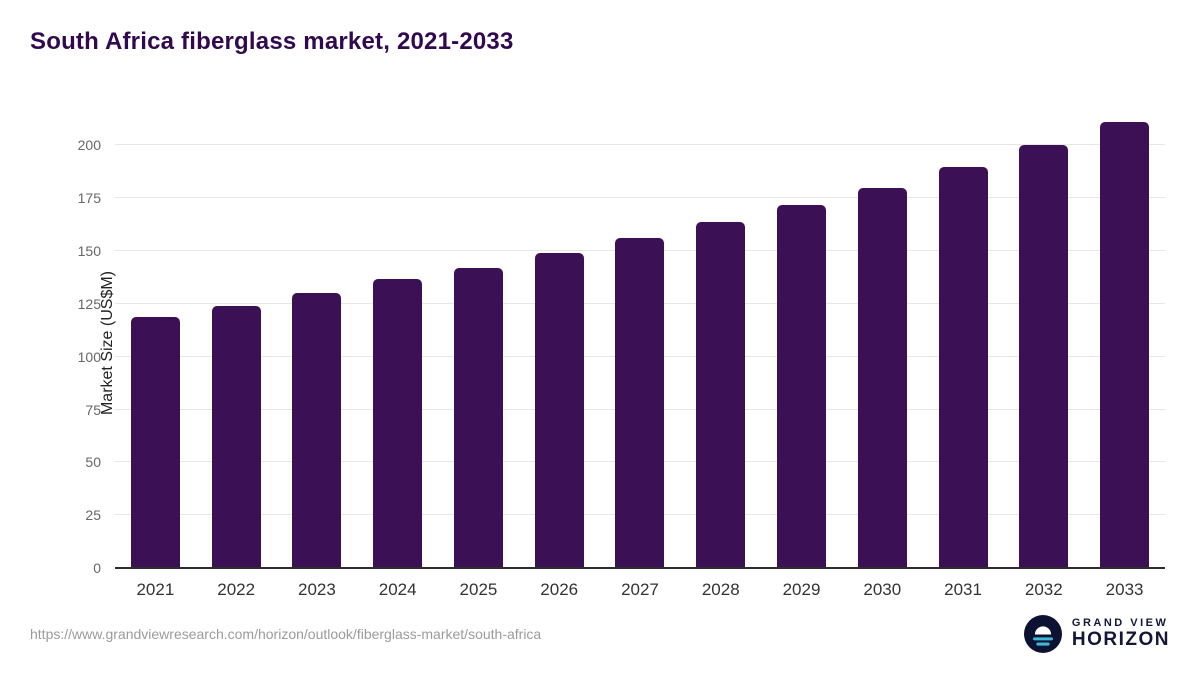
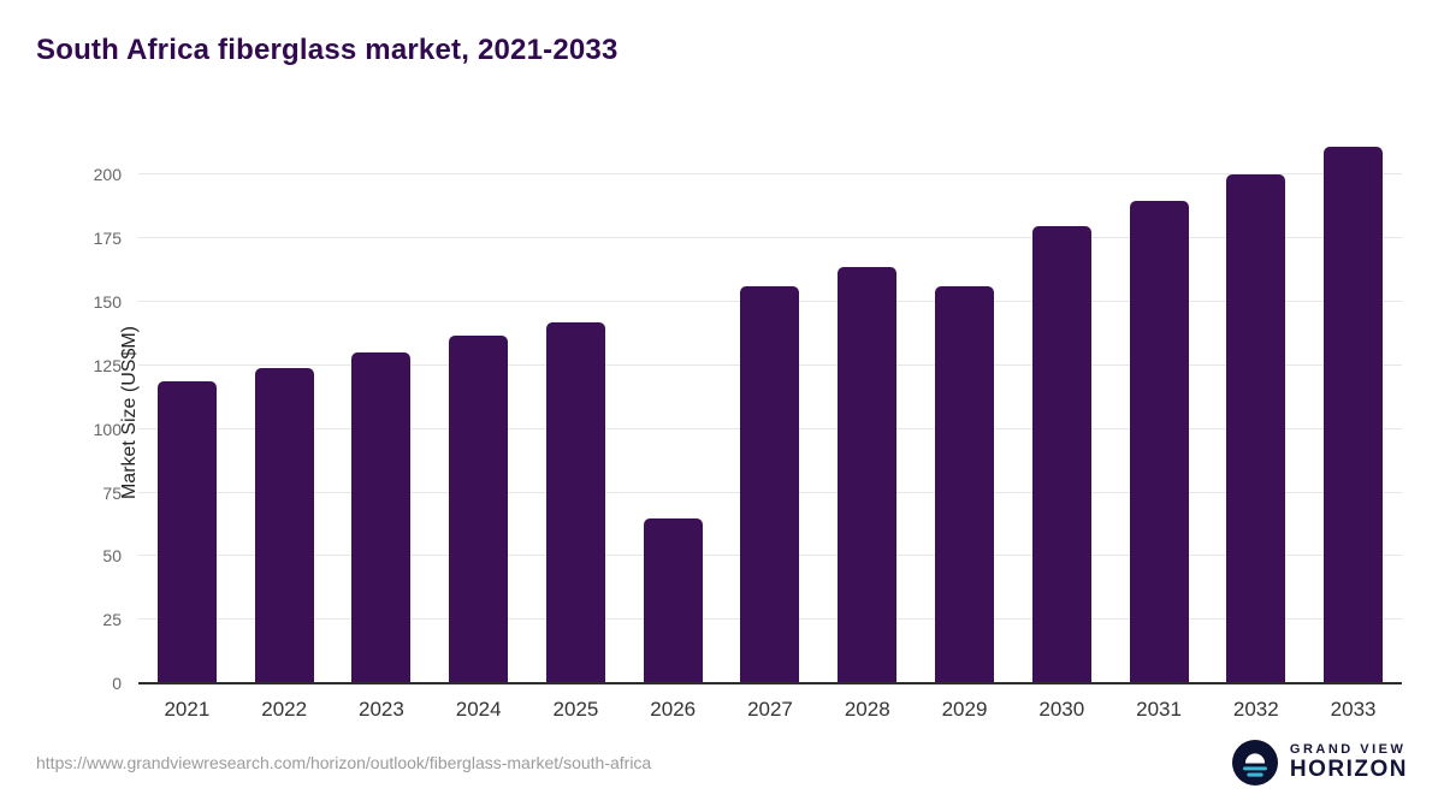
2026: 149 -> 65
2029: 172 -> 156
